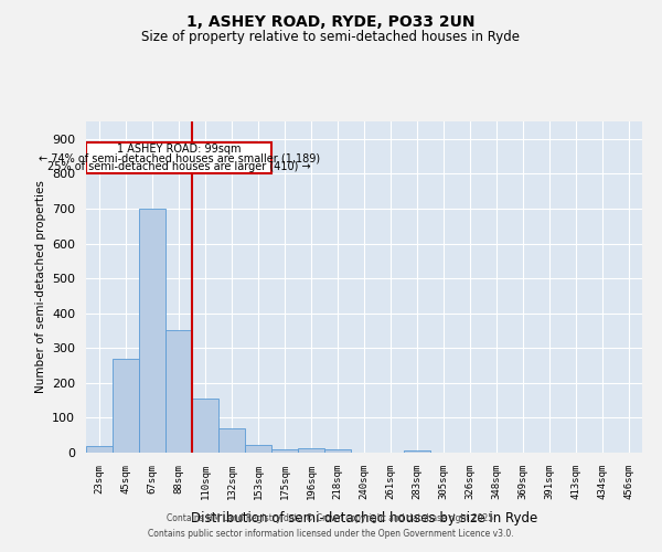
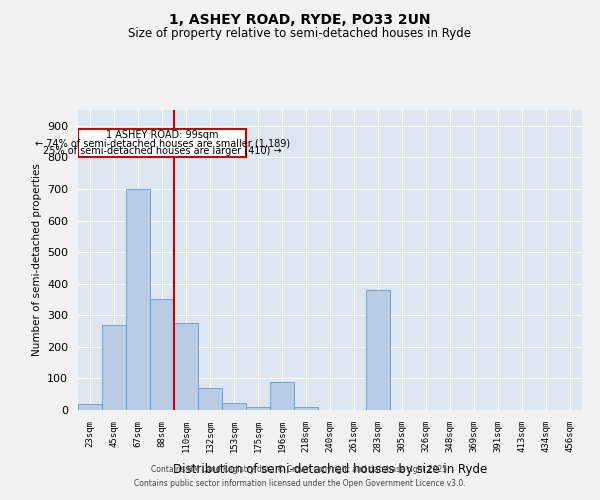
110sqm: 155 -> 275
196sqm: 12 -> 90
283sqm: 5 -> 380
